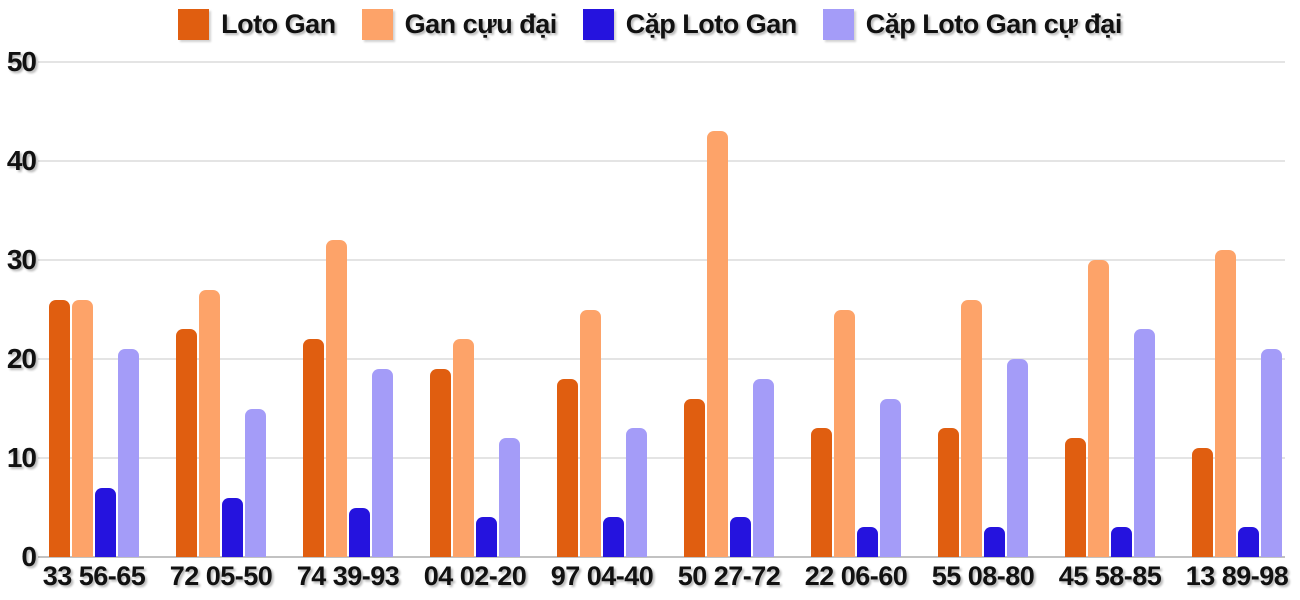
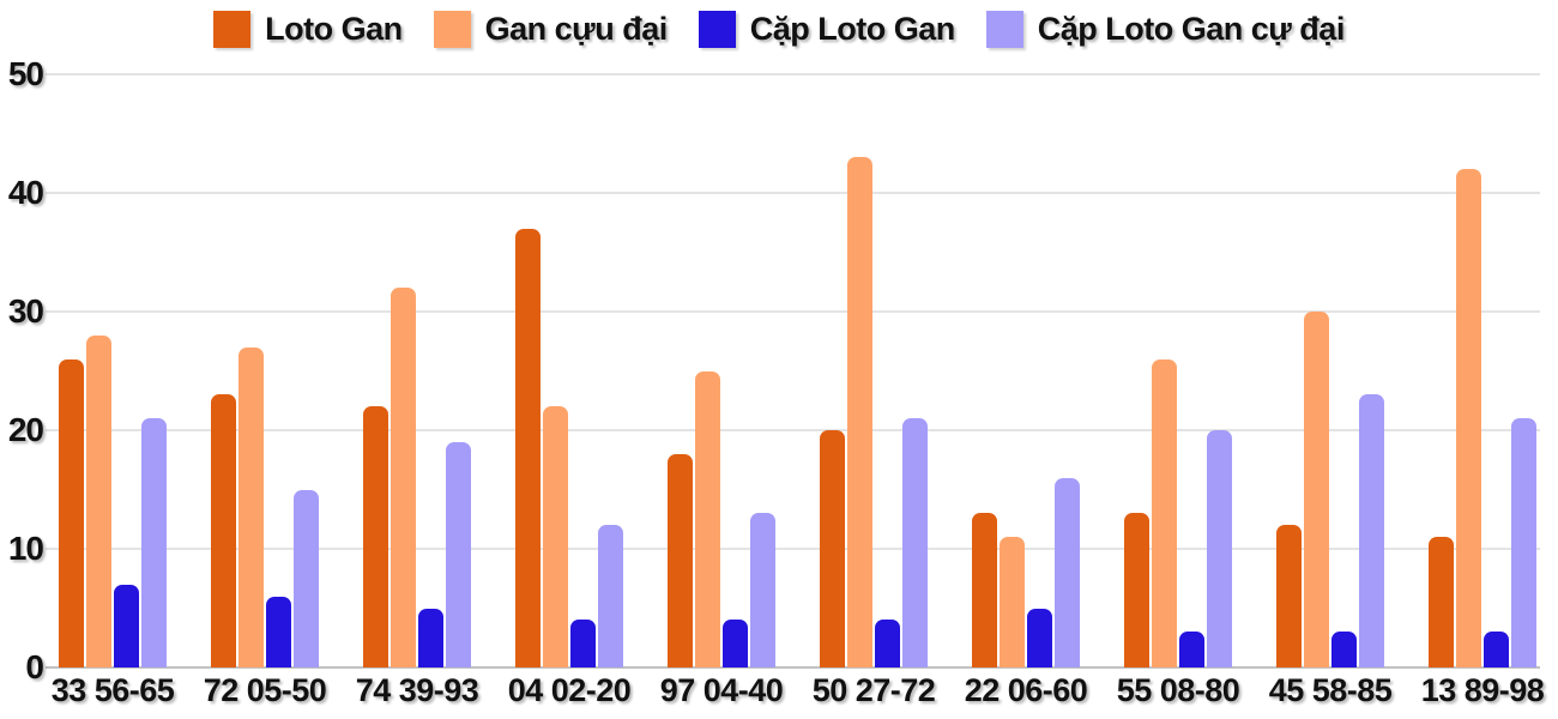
Gan cựu đại/33 56-65: 26 -> 28
Loto Gan/04 02-20: 19 -> 37
Loto Gan/50 27-72: 16 -> 20
Cặp Loto Gan cự đại/50 27-72: 18 -> 21
Gan cựu đại/22 06-60: 25 -> 11
Cặp Loto Gan/22 06-60: 3 -> 5
Gan cựu đại/13 89-98: 31 -> 42
